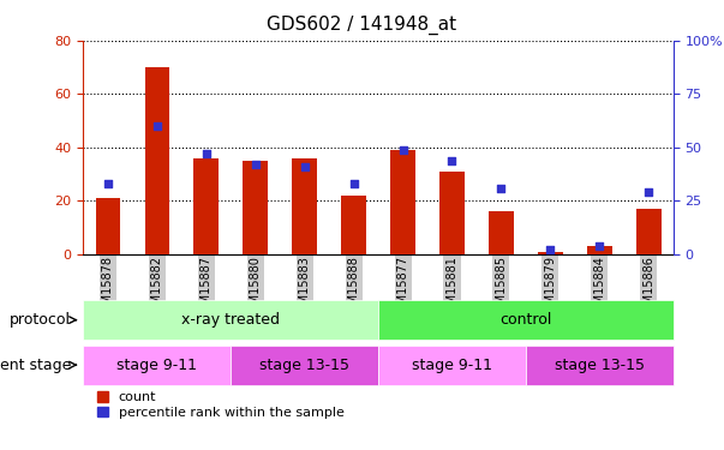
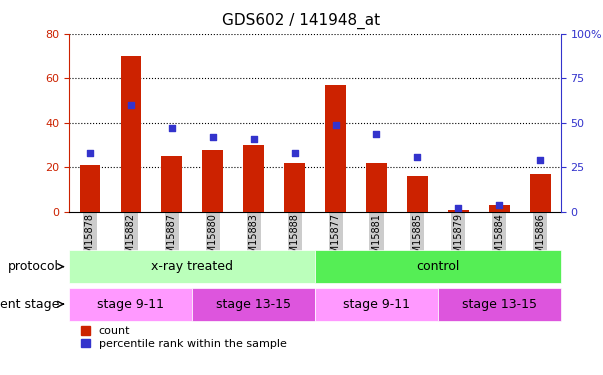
count/GSM15887: 36 -> 25
count/GSM15880: 35 -> 28
count/GSM15883: 36 -> 30
count/GSM15877: 39 -> 57
count/GSM15881: 31 -> 22
